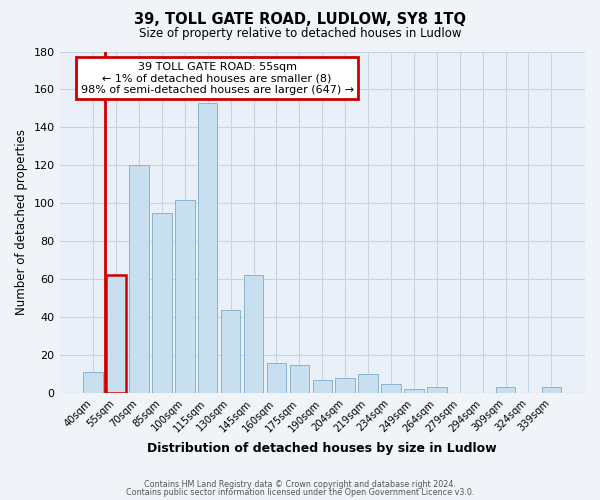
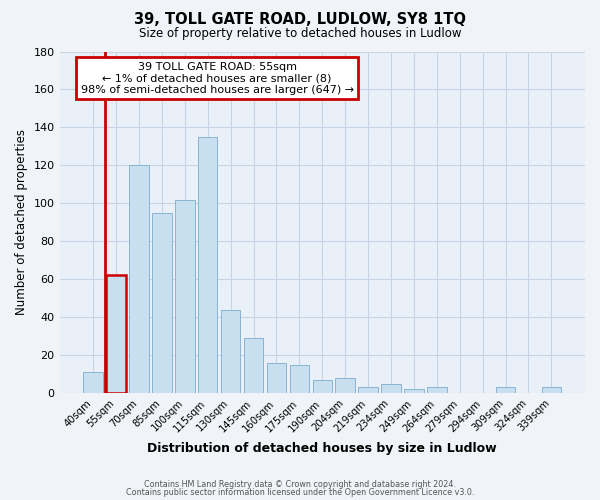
115sqm: 153 -> 135
145sqm: 62 -> 29
219sqm: 10 -> 3
